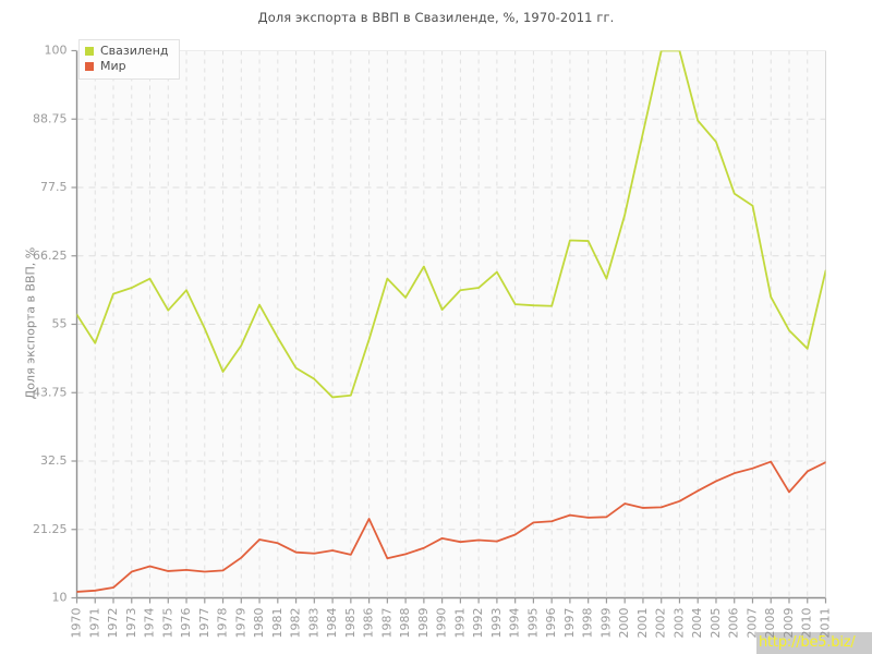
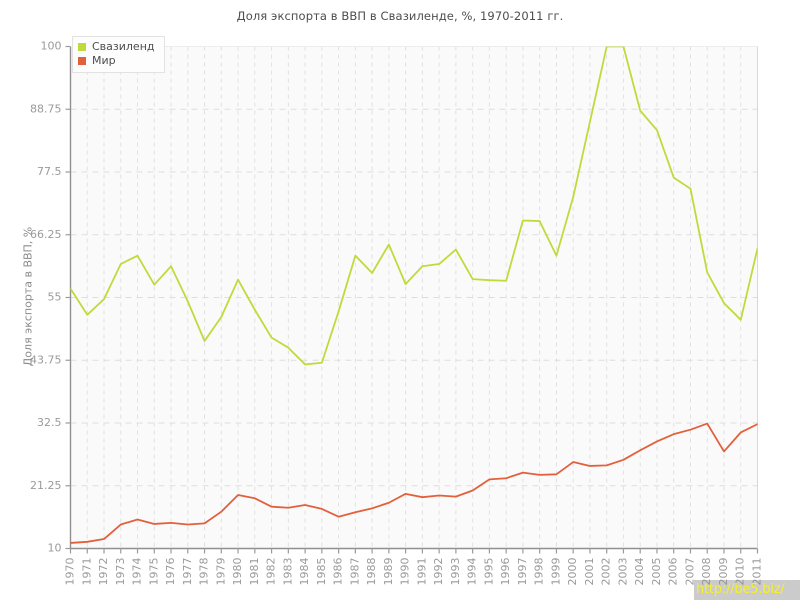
Свазиленд/1972: 60 -> 55
Мир/1986: 23 -> 16
